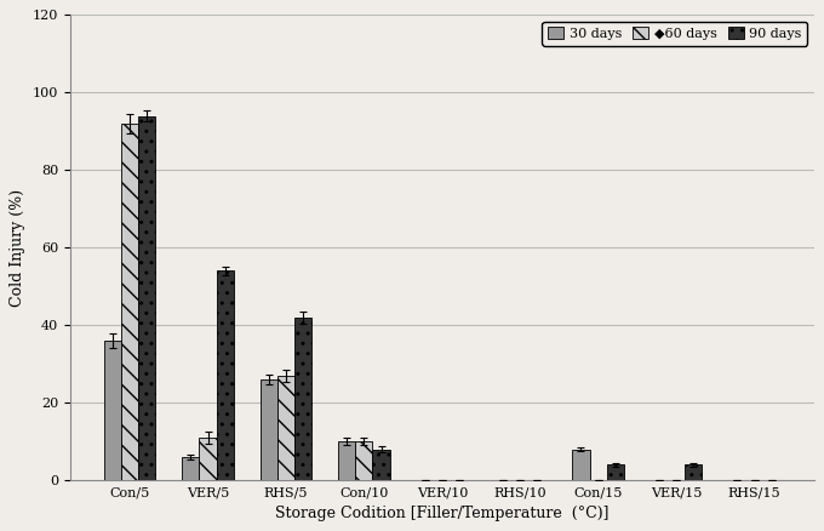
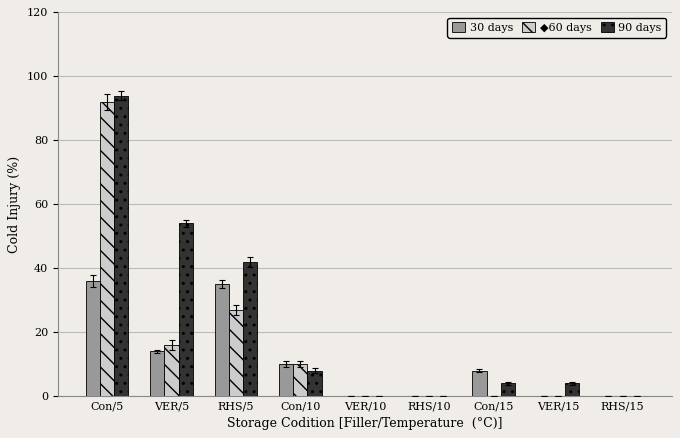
30 days/VER/5: 6 -> 14
◆60 days/VER/5: 11 -> 16
30 days/RHS/5: 26 -> 35
